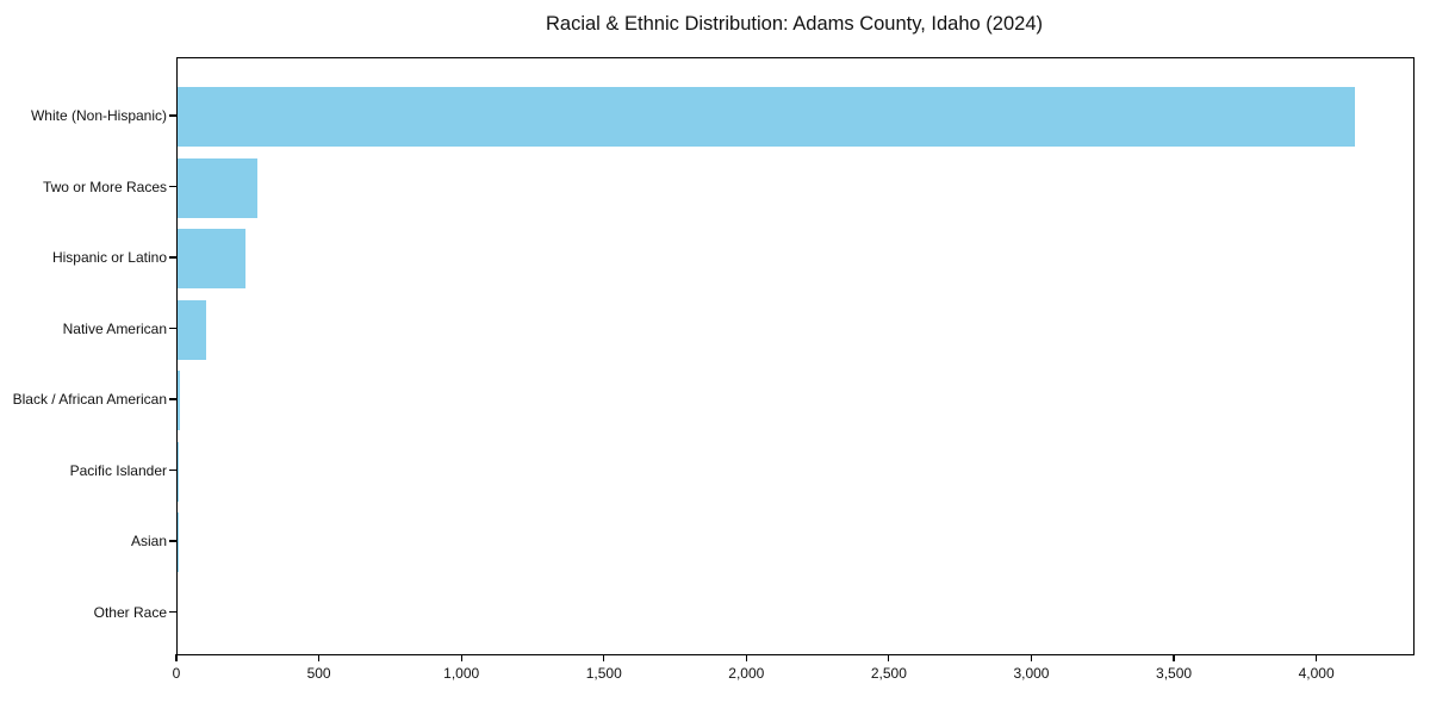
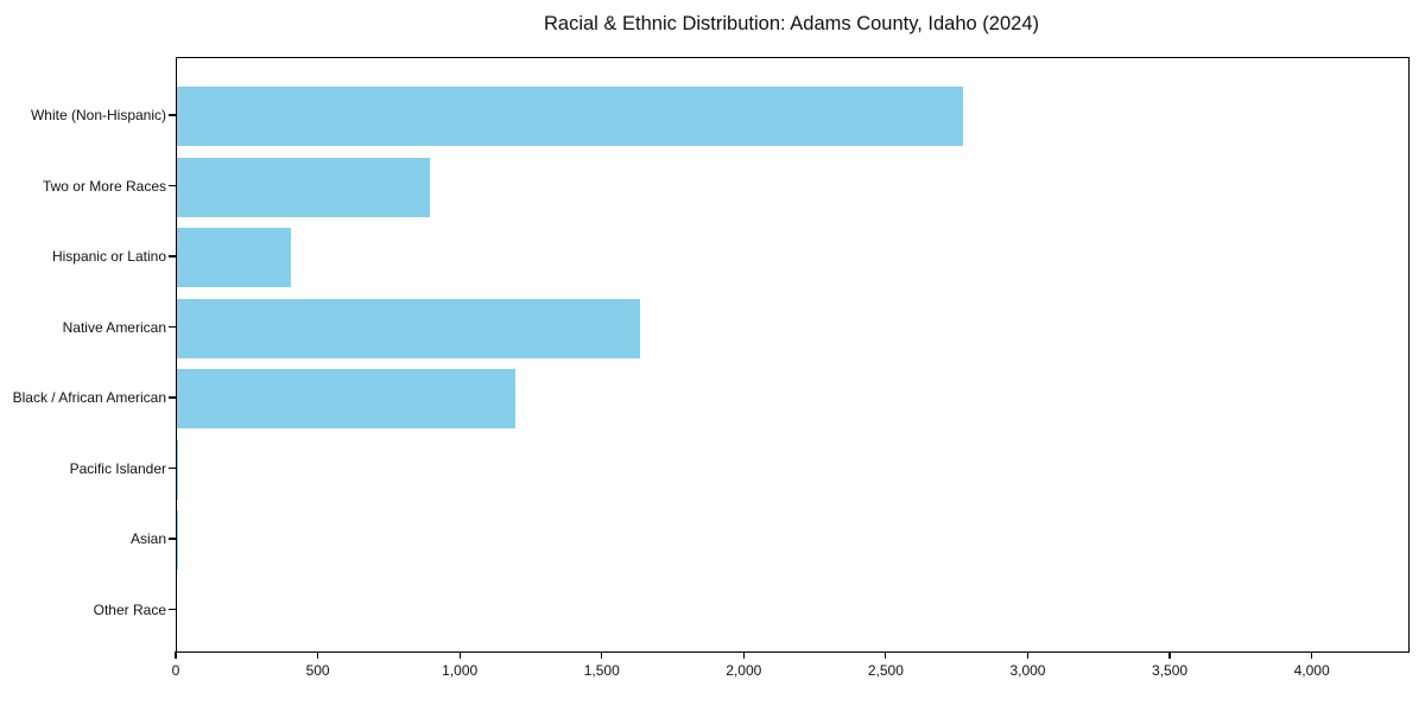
White (Non-Hispanic): 4130 -> 2770
Two or More Races: 280 -> 890
Hispanic or Latino: 240 -> 400
Native American: 100 -> 1630
Black / African American: 10 -> 1190
